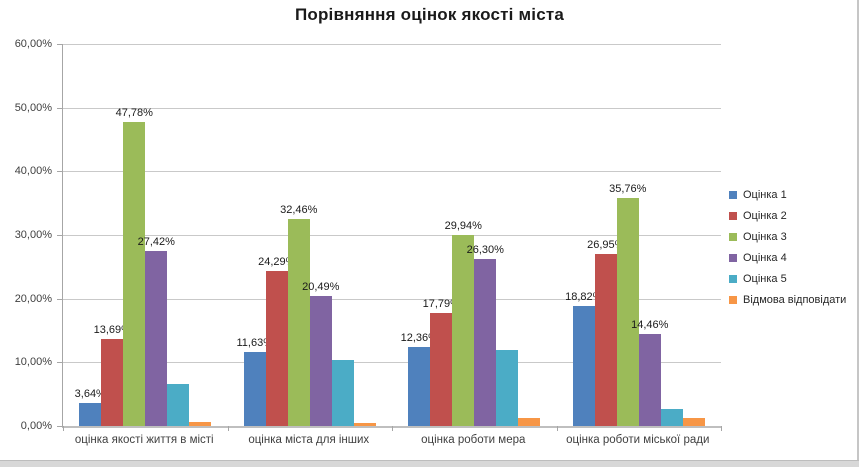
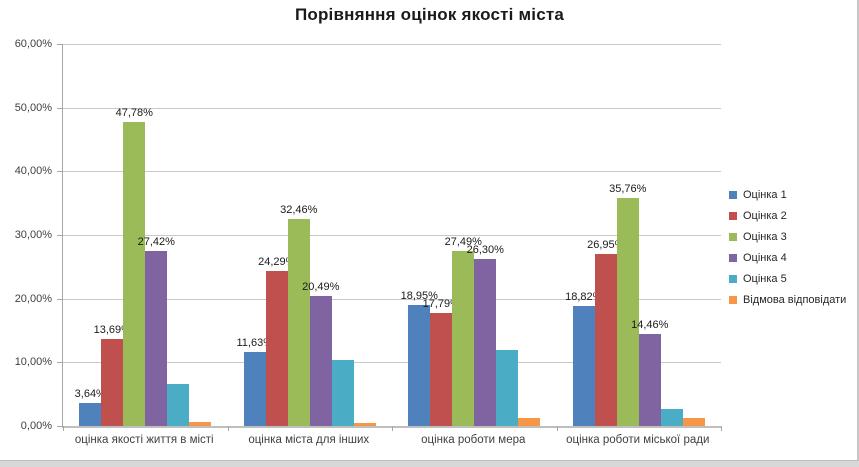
Оцінка 1/оцінка роботи мера: 12,36% -> 18,95%
Оцінка 3/оцінка роботи мера: 29,94% -> 27,49%
